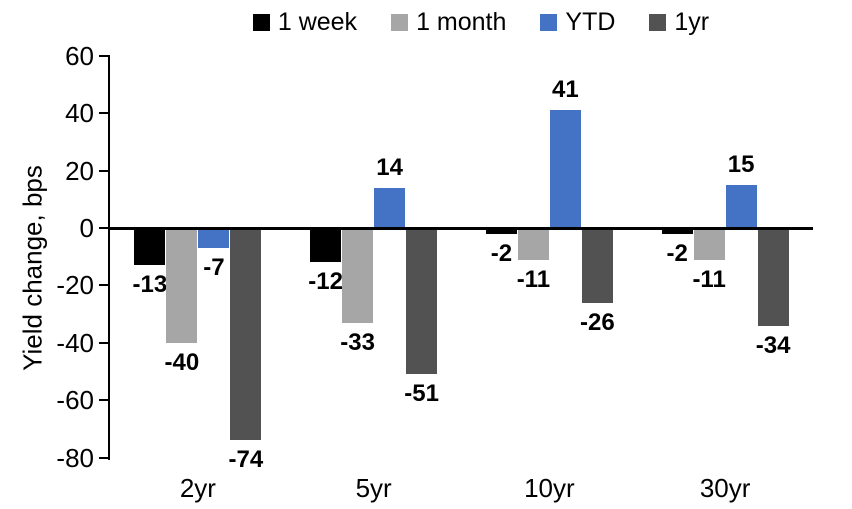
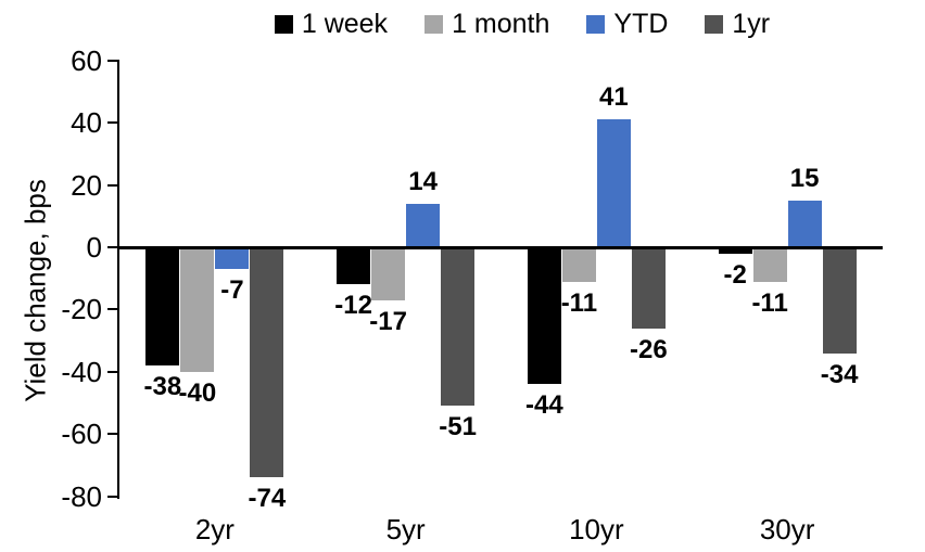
1 week/2yr: -13 -> -38
1 month/5yr: -33 -> -17
1 week/10yr: -2 -> -44
